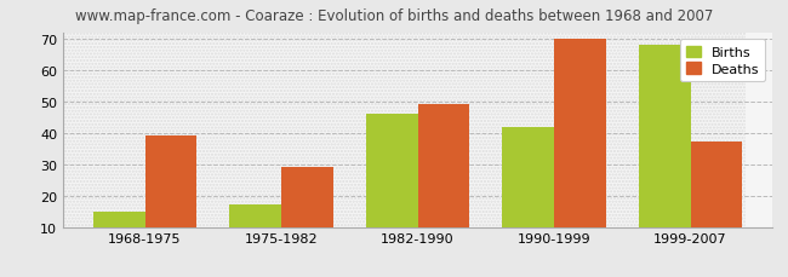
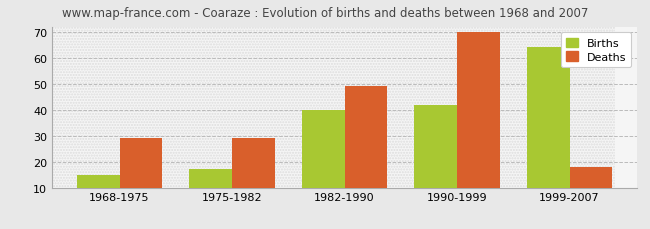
Deaths/1968-1975: 39 -> 29
Births/1982-1990: 46 -> 40
Births/1999-2007: 68 -> 64
Deaths/1999-2007: 37 -> 18
